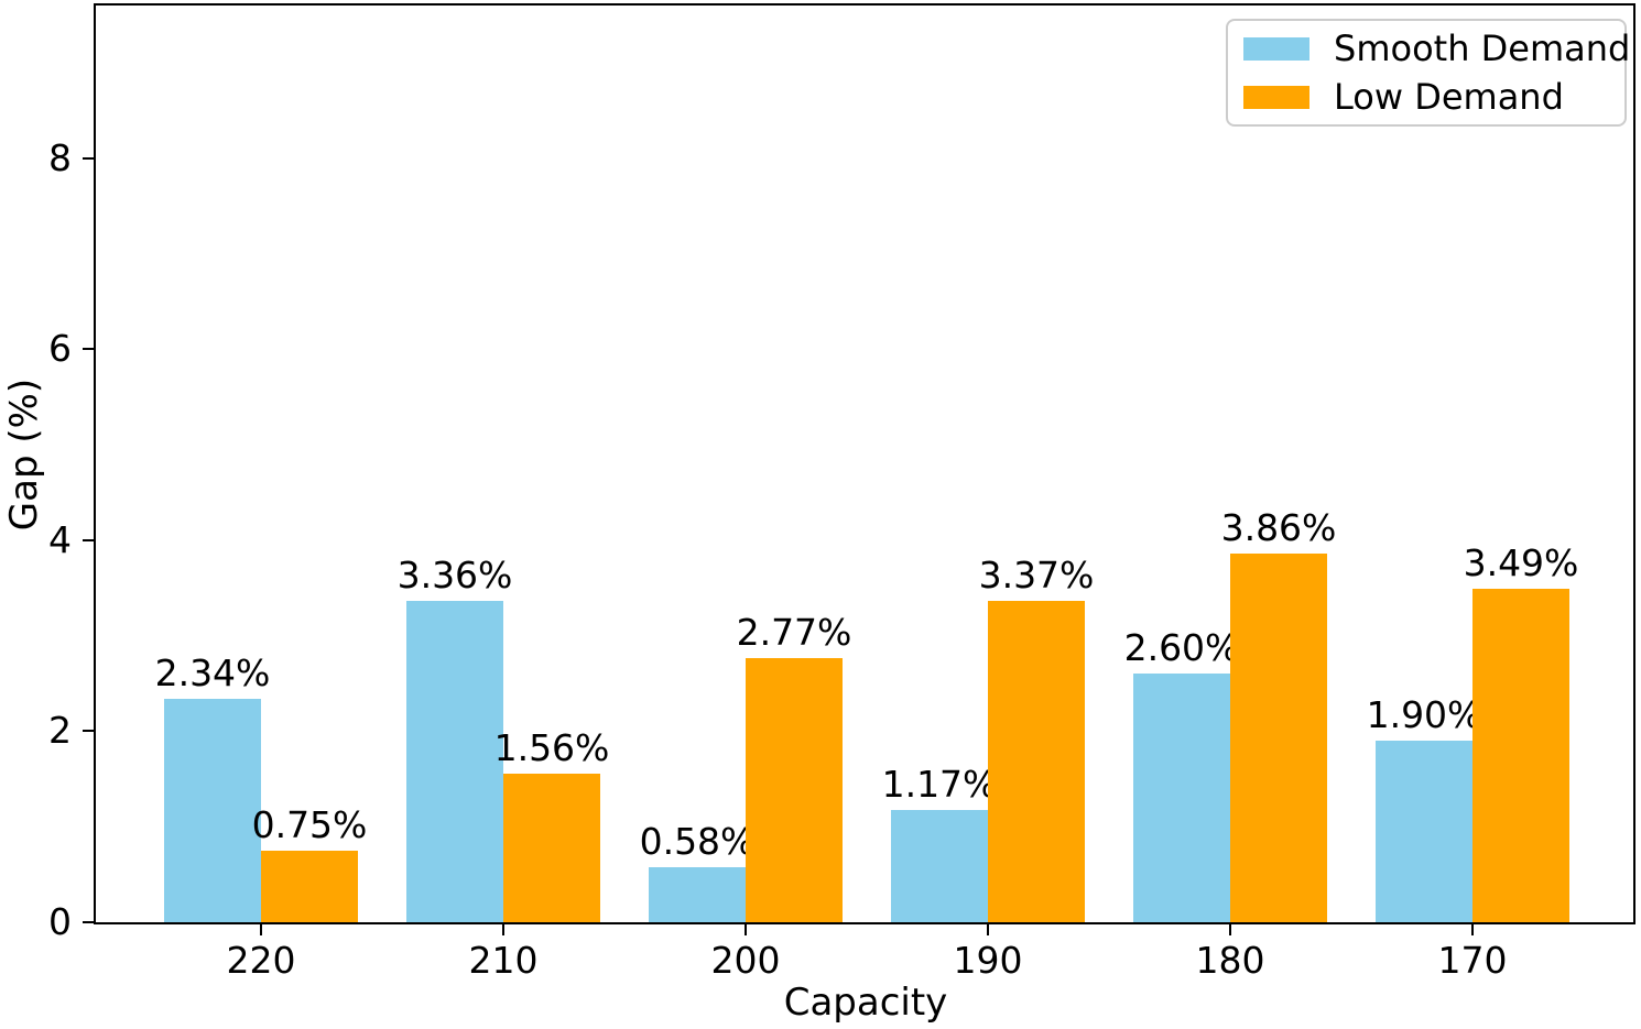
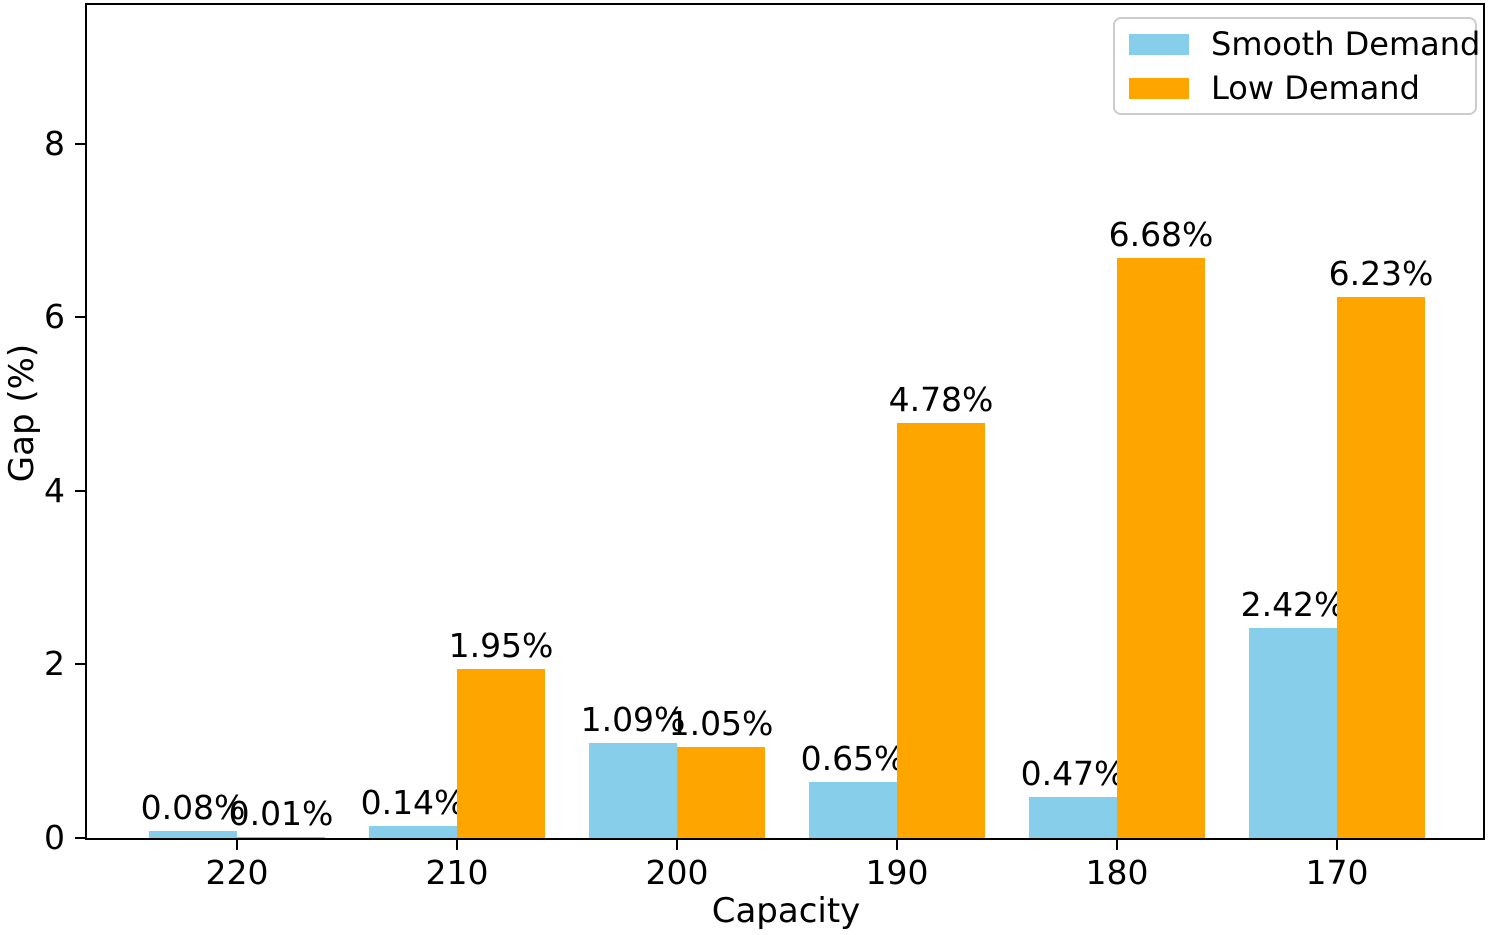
Smooth Demand/220: 2.34% -> 0.08%
Low Demand/220: 0.75% -> 0.01%
Smooth Demand/210: 3.36% -> 0.14%
Low Demand/210: 1.56% -> 1.95%
Smooth Demand/200: 0.58% -> 1.09%
Low Demand/200: 2.77% -> 1.05%
Smooth Demand/190: 1.17% -> 0.65%
Low Demand/190: 3.37% -> 4.78%
Smooth Demand/180: 2.60% -> 0.47%
Low Demand/180: 3.86% -> 6.68%
Smooth Demand/170: 1.90% -> 2.42%
Low Demand/170: 3.49% -> 6.23%
